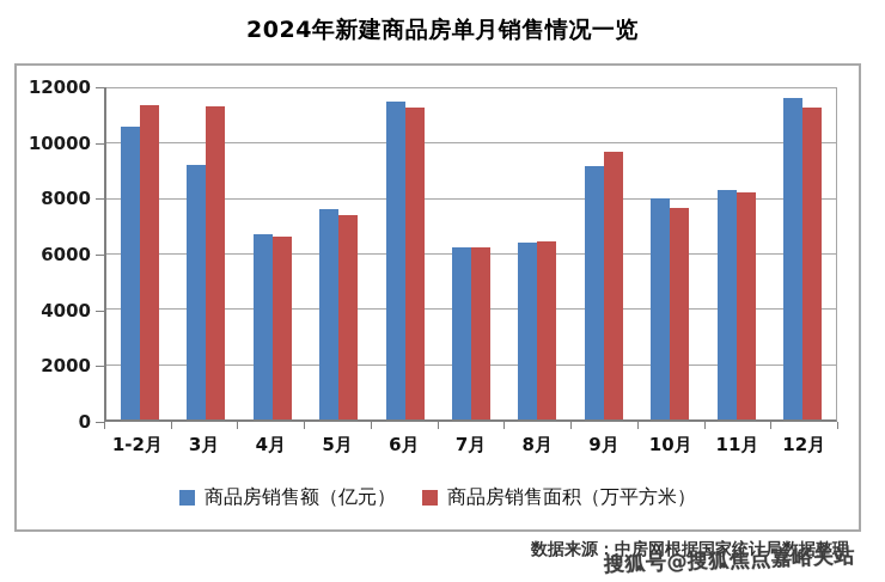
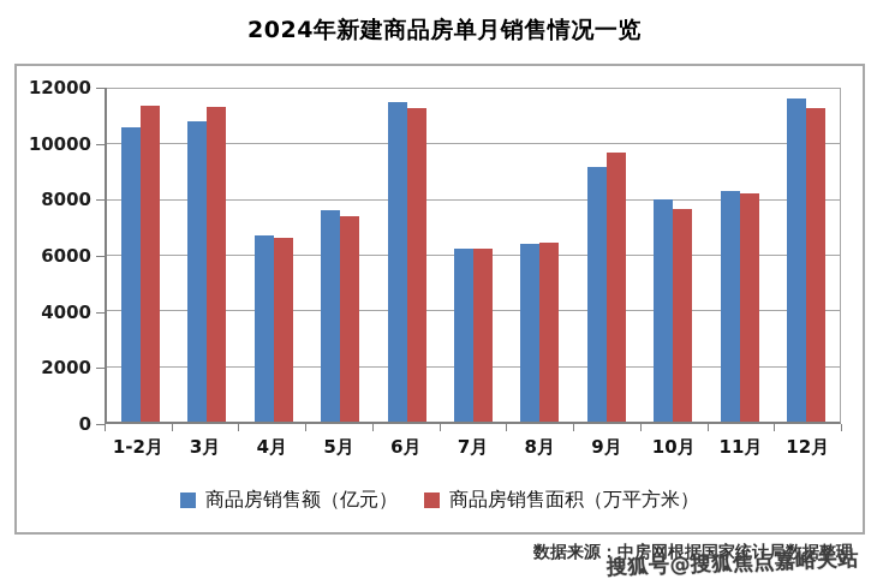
商品房销售额（亿元）/3月: 9200 -> 10800
